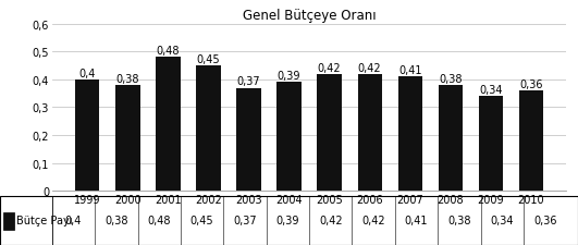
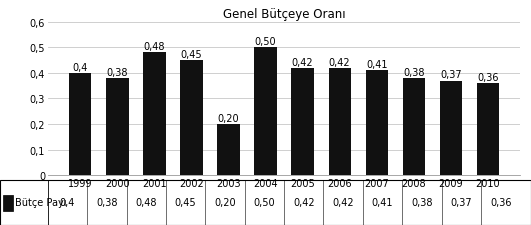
2003: 0,37 -> 0,20
2004: 0,39 -> 0,50
2009: 0,34 -> 0,37
